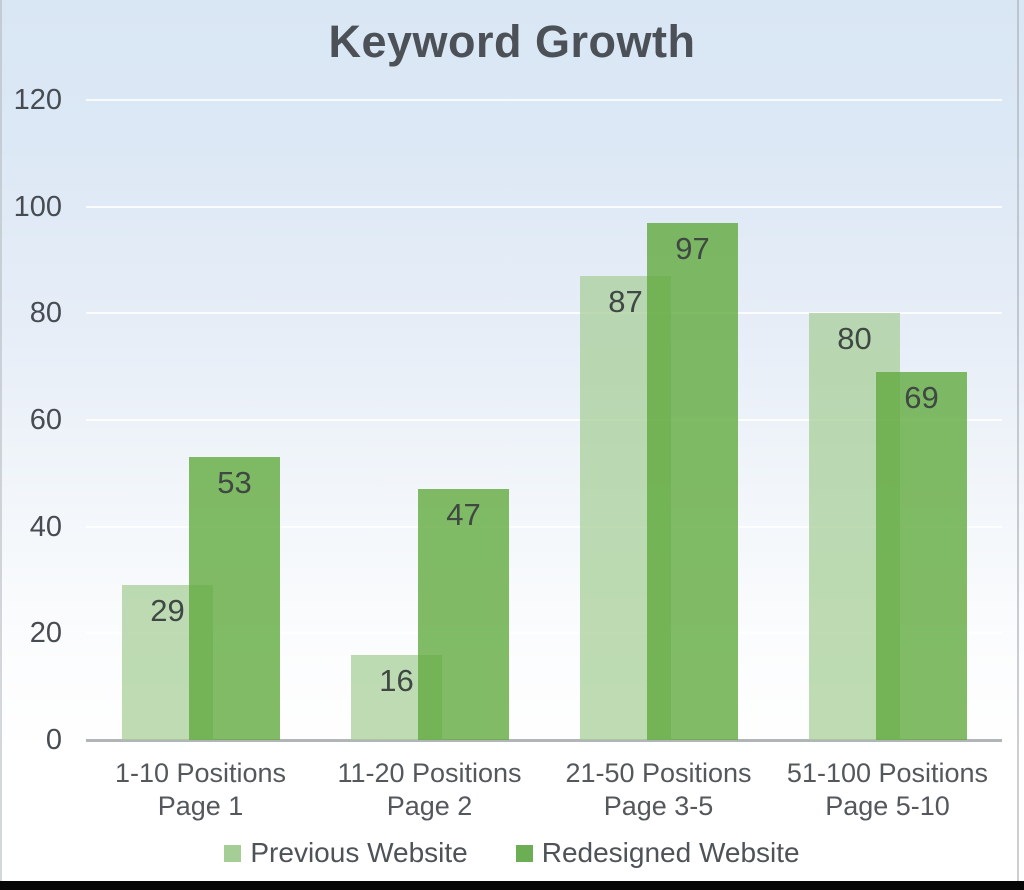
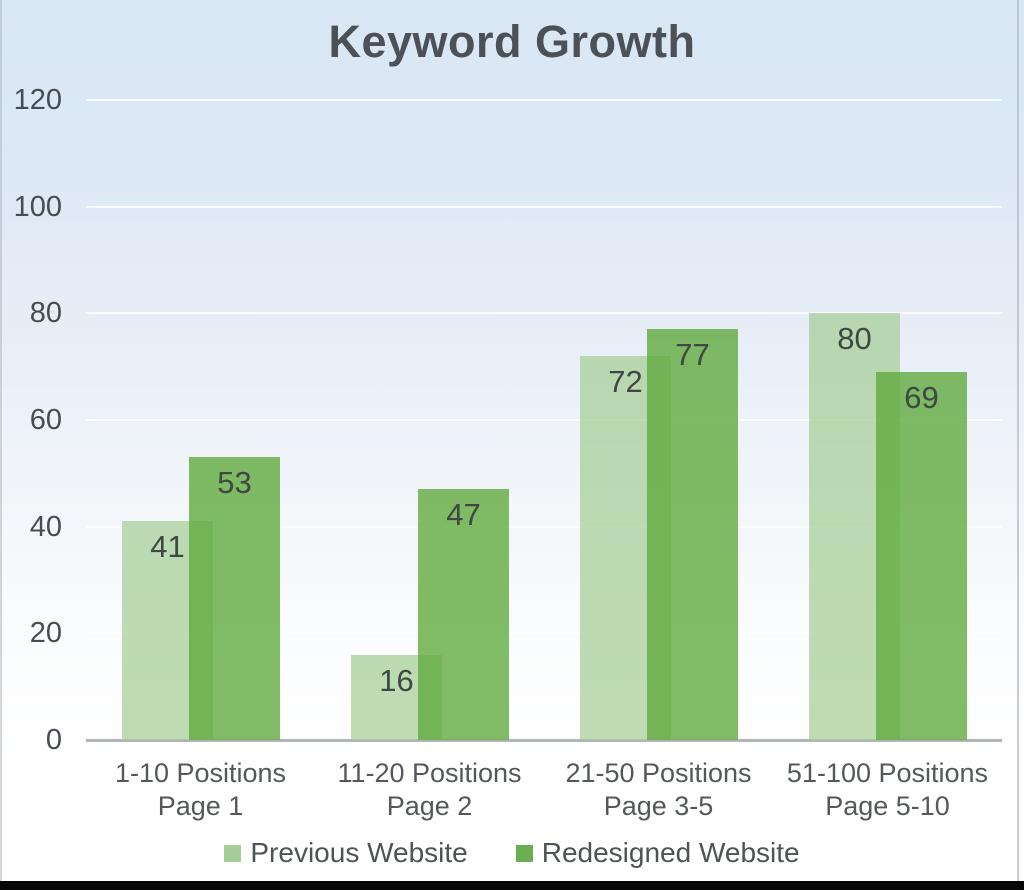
Previous Website/1-10 Positions Page 1: 29 -> 41
Previous Website/21-50 Positions Page 3-5: 87 -> 72
Redesigned Website/21-50 Positions Page 3-5: 97 -> 77
